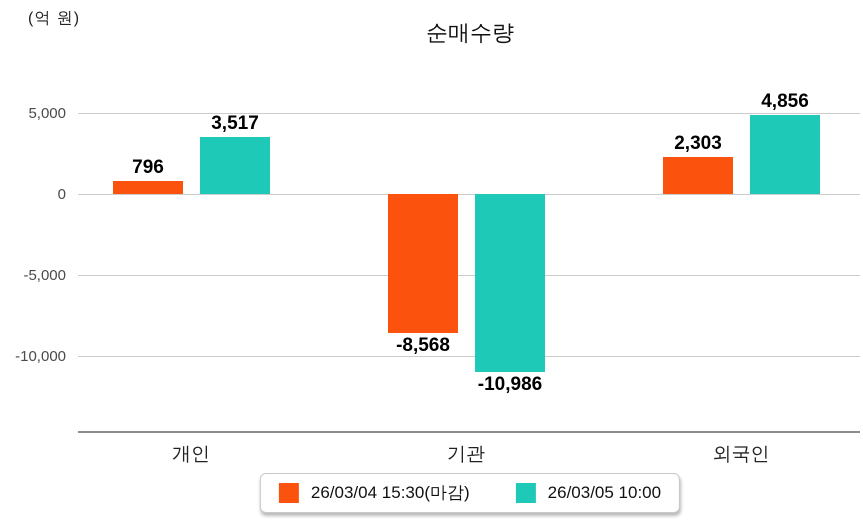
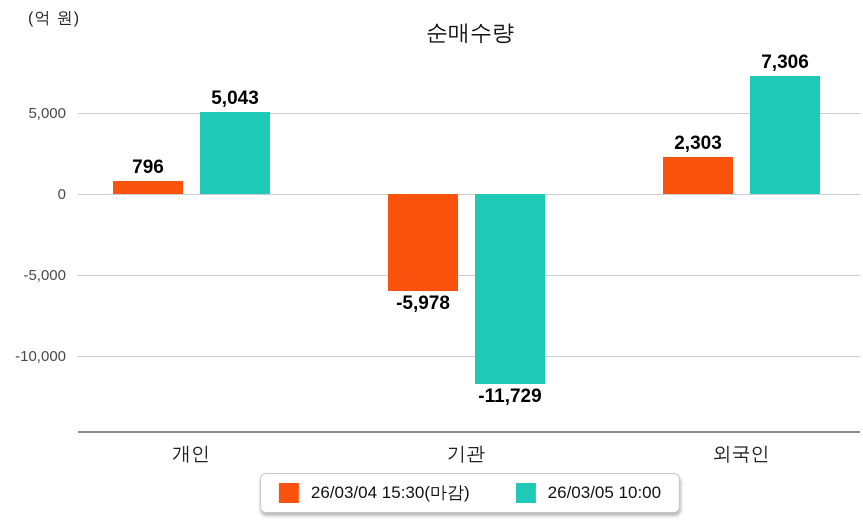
26/03/05 10:00/개인: 3,517 -> 5,043
26/03/04 15:30(마감)/기관: -8,568 -> -5,978
26/03/05 10:00/기관: -10,986 -> -11,729
26/03/05 10:00/외국인: 4,856 -> 7,306
